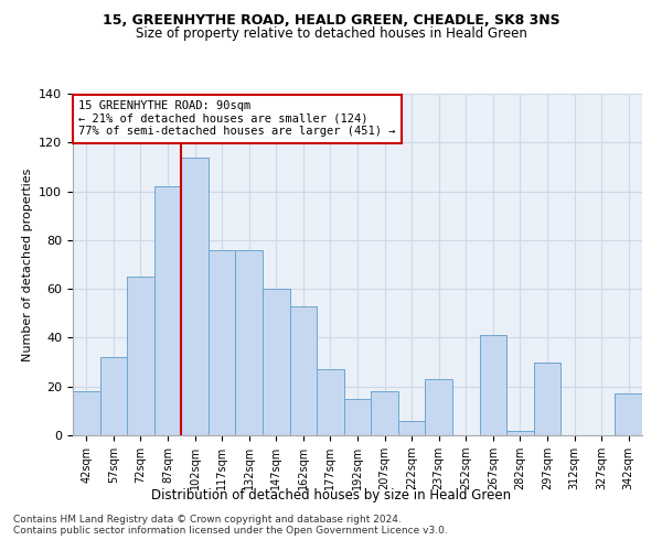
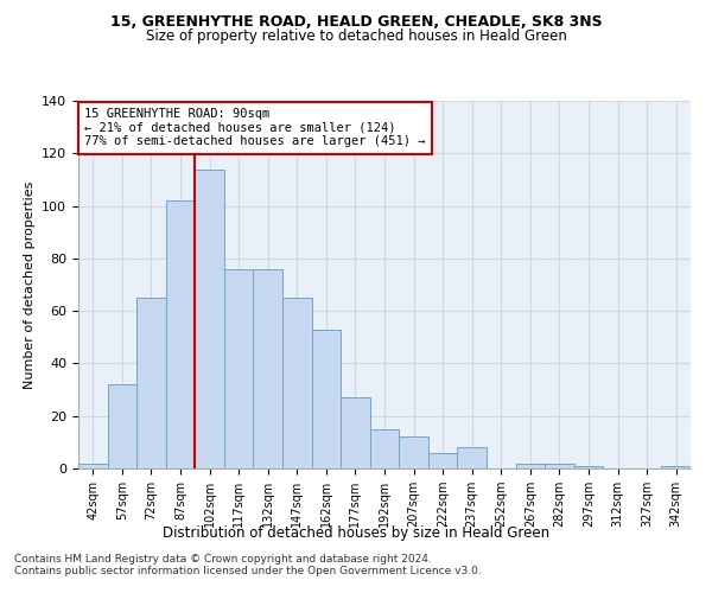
42sqm: 18 -> 2
147sqm: 60 -> 65
207sqm: 18 -> 12
237sqm: 23 -> 8
267sqm: 41 -> 2
297sqm: 30 -> 1
342sqm: 17 -> 1
